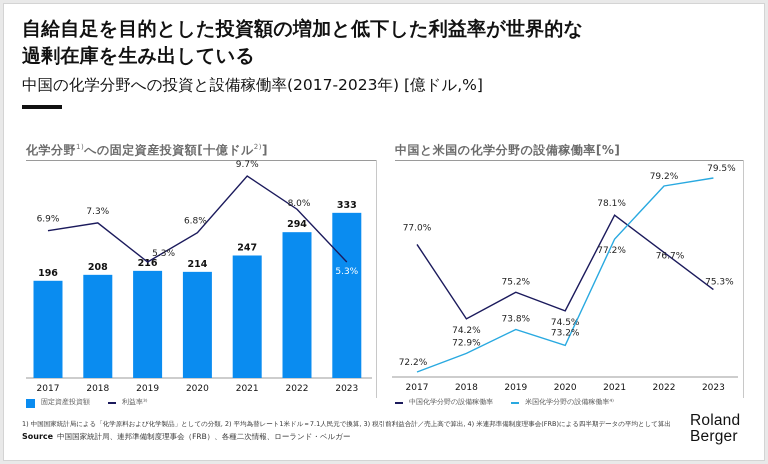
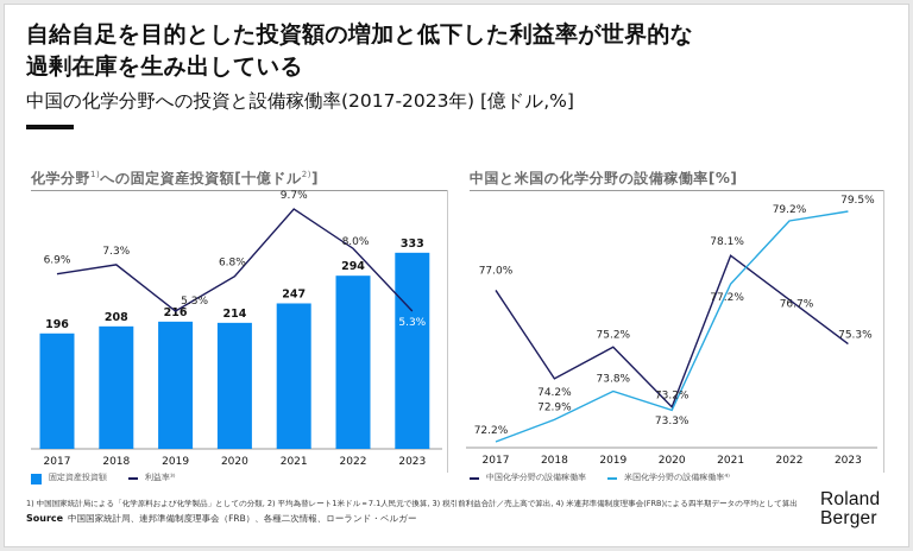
中国と米国の化学分野の設備稼働率[%]/中国化学分野の設備稼働率/2020: 74.5% -> 73.3%
